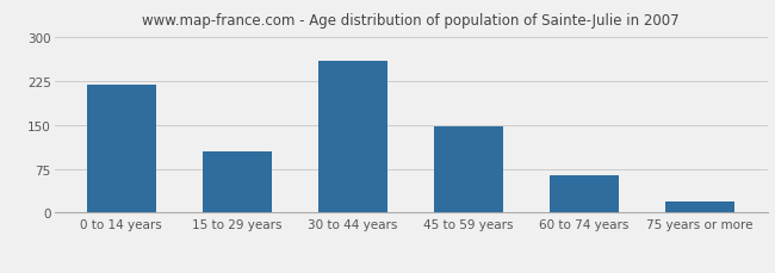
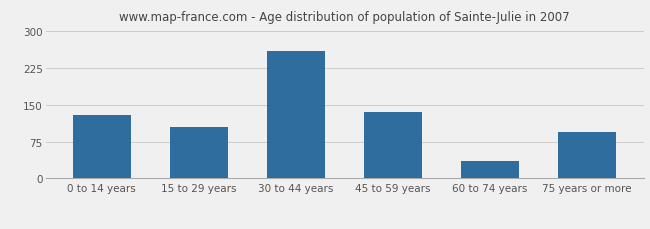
0 to 14 years: 220 -> 130
45 to 59 years: 147 -> 135
60 to 74 years: 65 -> 35
75 years or more: 20 -> 95
